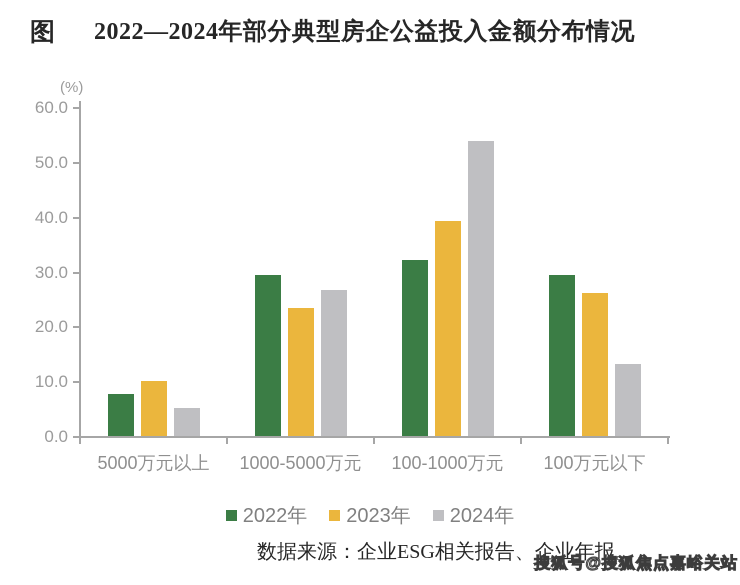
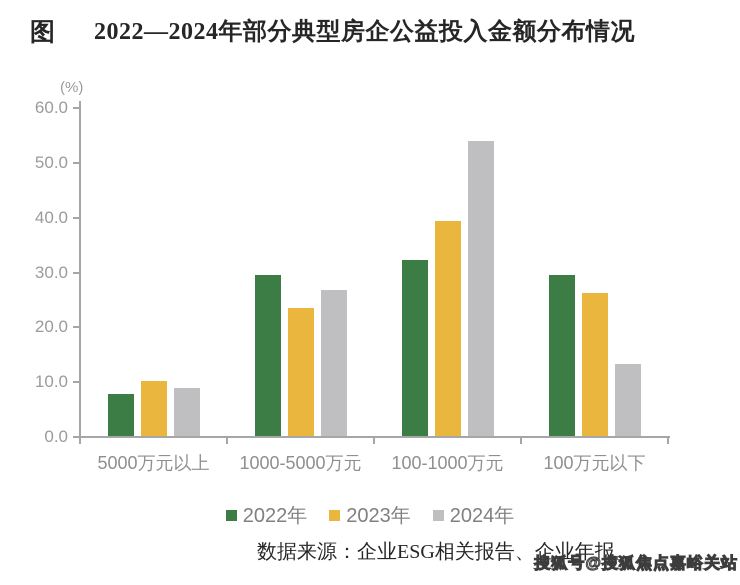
2024年/5000万元以上: 5 -> 9
